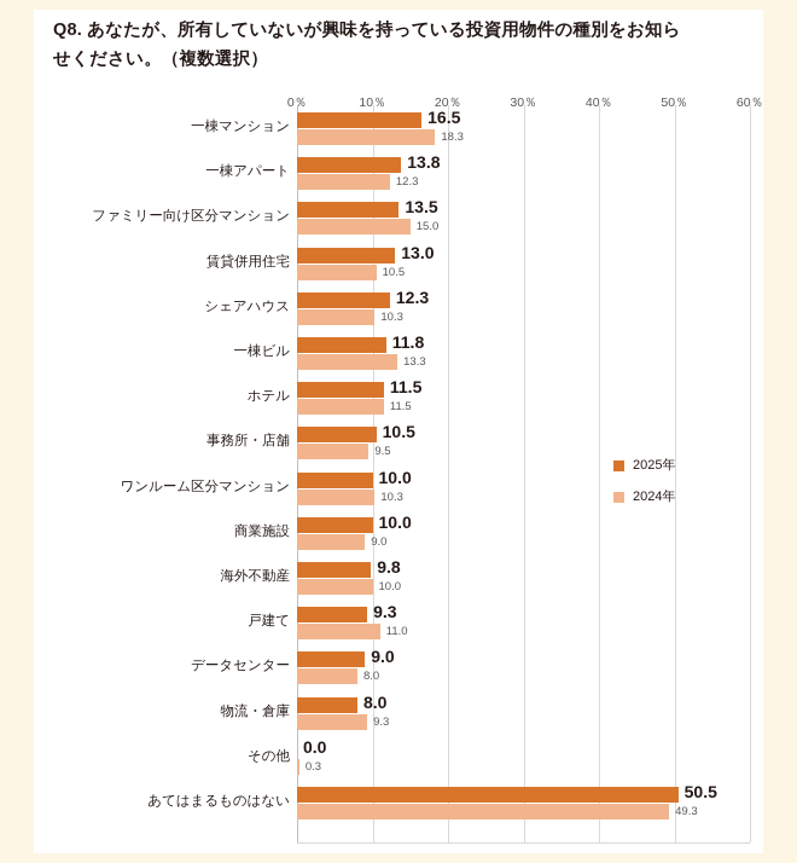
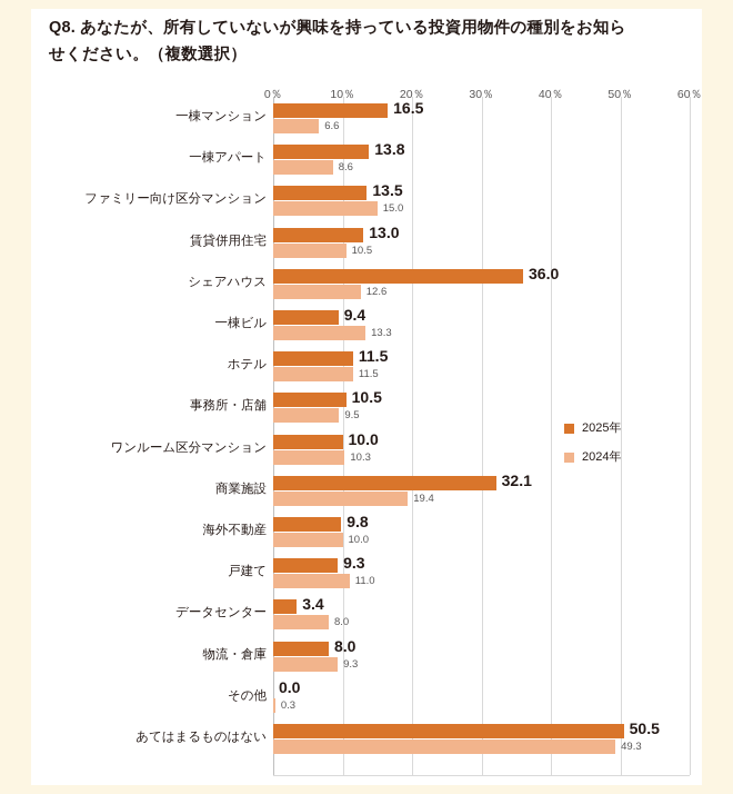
2024年/一棟マンション: 18.3 -> 6.6
2024年/一棟アパート: 12.3 -> 8.6
2025年/シェアハウス: 12.3 -> 36.0
2024年/シェアハウス: 10.3 -> 12.6
2025年/一棟ビル: 11.8 -> 9.4
2025年/商業施設: 10.0 -> 32.1
2024年/商業施設: 9.0 -> 19.4
2025年/データセンター: 9.0 -> 3.4
